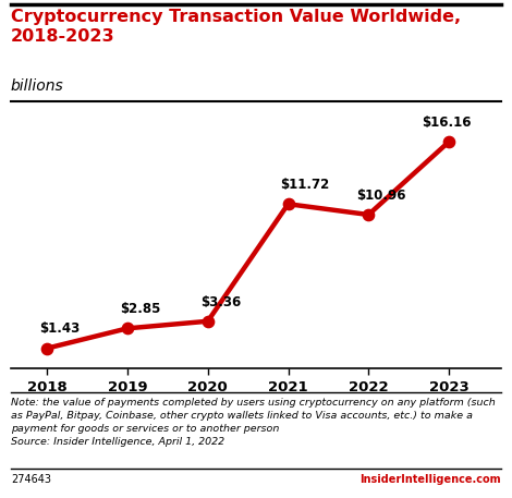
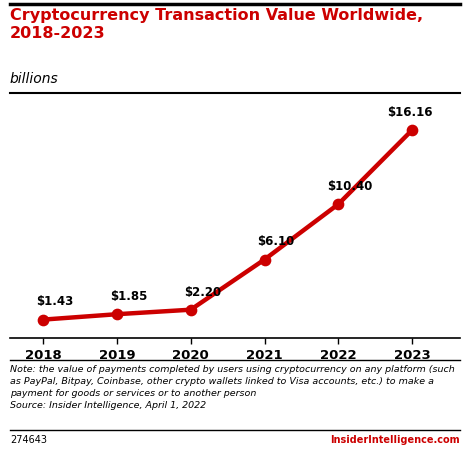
2019: $2.85 -> $1.85
2020: $3.36 -> $2.20
2021: $11.72 -> $6.10
2022: $10.96 -> $10.40
